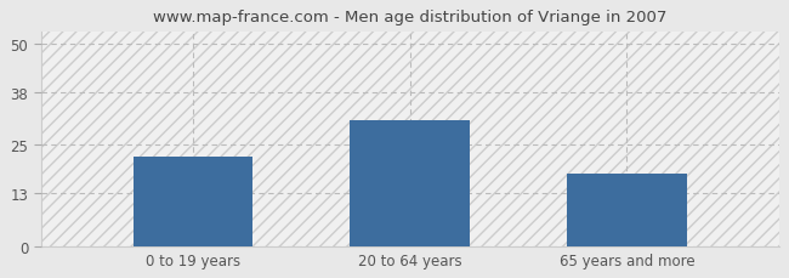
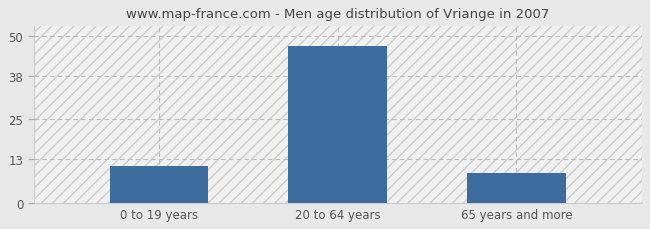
0 to 19 years: 22 -> 11
20 to 64 years: 31 -> 47
65 years and more: 18 -> 9
